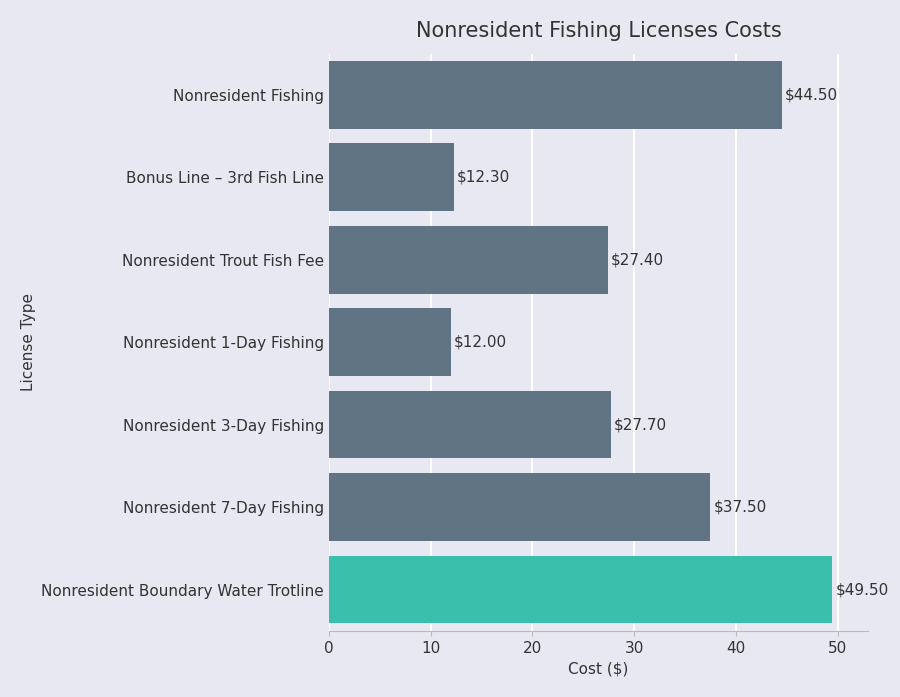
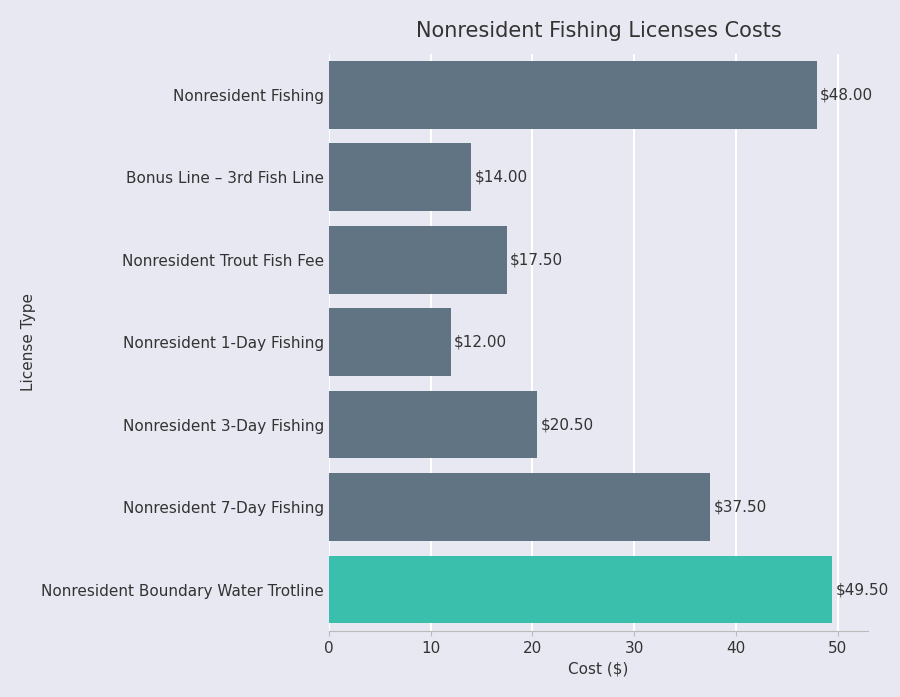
Nonresident Fishing: $44.50 -> $48.00
Bonus Line – 3rd Fish Line: $12.30 -> $14.00
Nonresident Trout Fish Fee: $27.40 -> $17.50
Nonresident 3-Day Fishing: $27.70 -> $20.50
